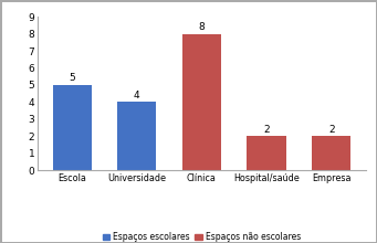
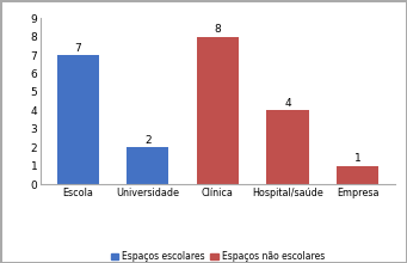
Escola: 5 -> 7
Universidade: 4 -> 2
Hospital/saúde: 2 -> 4
Empresa: 2 -> 1
